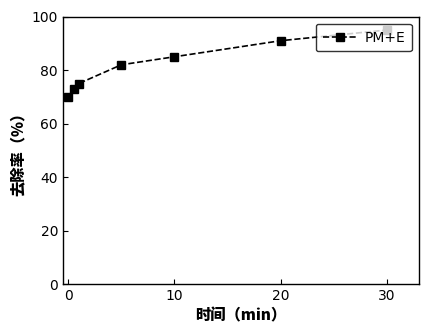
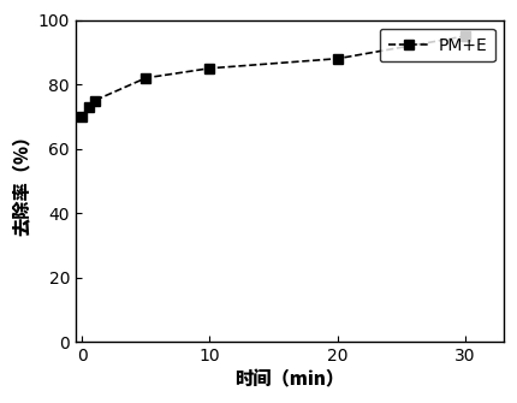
20: 91 -> 88
